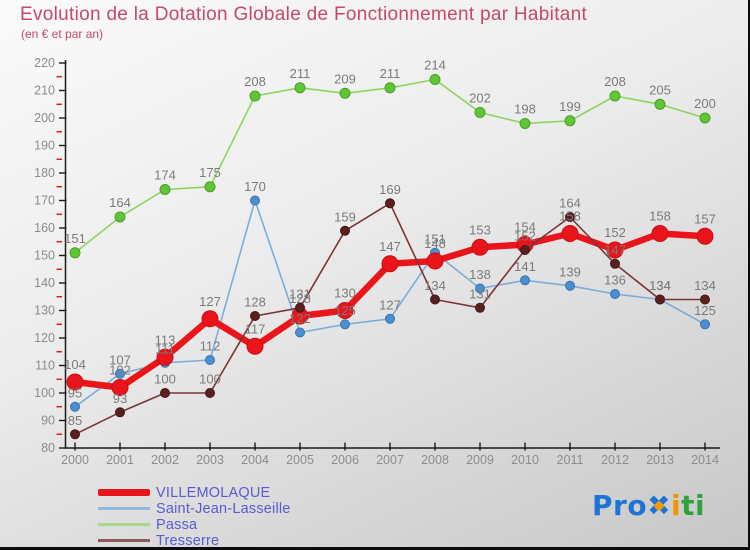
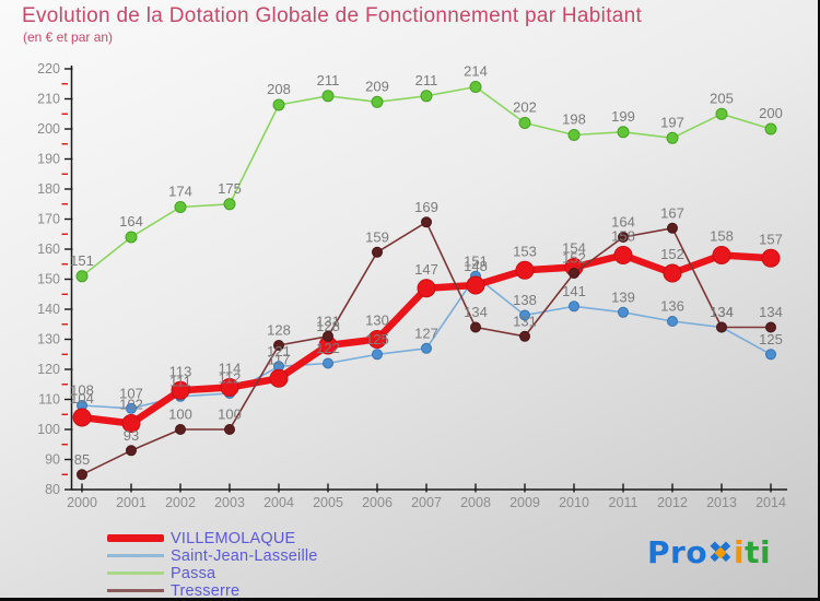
Saint-Jean-Lasseille/2000: 95 -> 108
VILLEMOLAQUE/2003: 127 -> 114
Saint-Jean-Lasseille/2004: 170 -> 121
Passa/2012: 208 -> 197
Tresserre/2012: 147 -> 167
